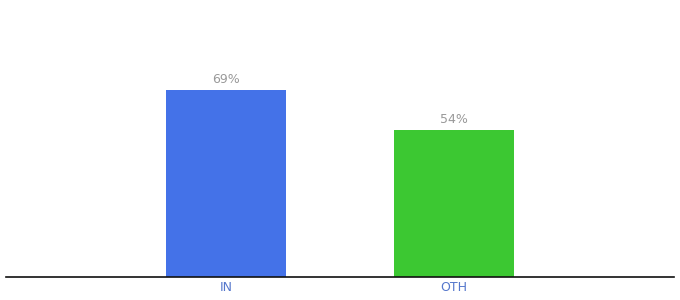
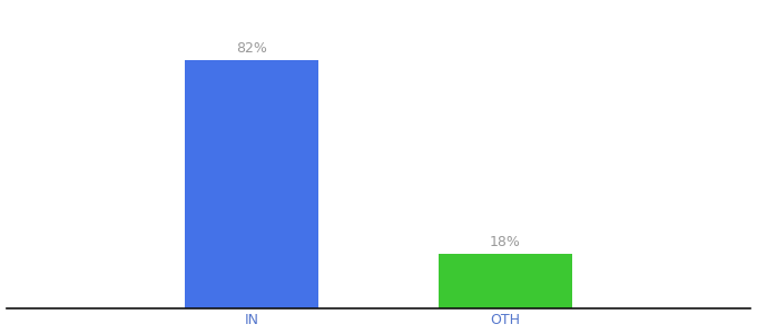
IN: 69% -> 82%
OTH: 54% -> 18%
